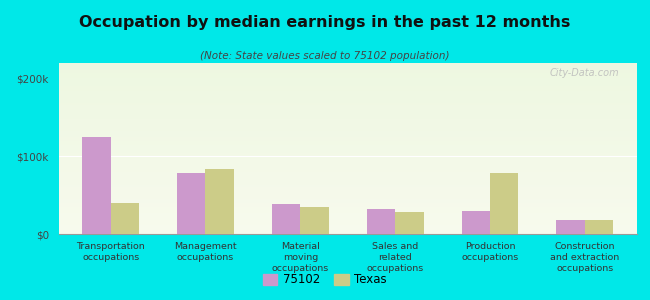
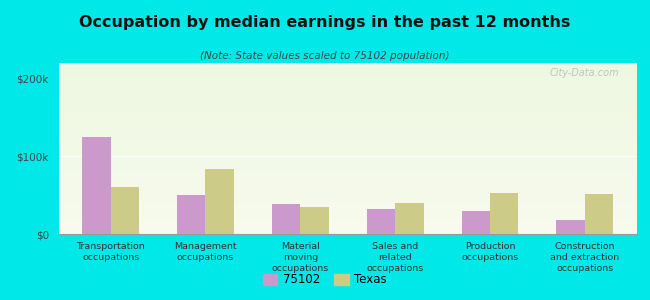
Texas/Transportation occupations: $40k -> $60k
75102/Management occupations: $78k -> $50k
Texas/Sales and related occupations: $28k -> $40k
Texas/Production occupations: $78k -> $53k
Texas/Construction and extraction occupations: $18k -> $52k
